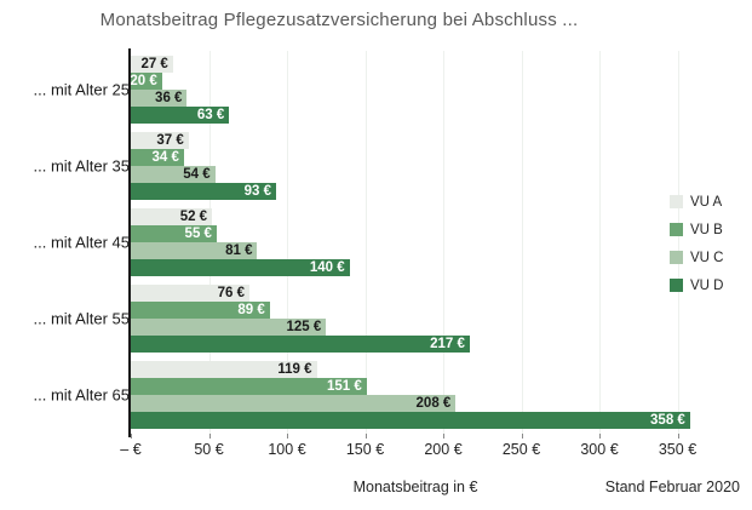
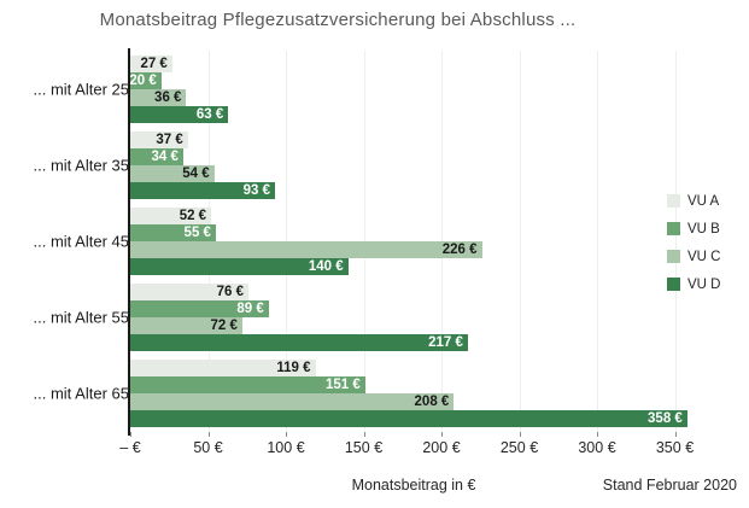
VU C/... mit Alter 45: 81 -> 226
VU C/... mit Alter 55: 125 -> 72
